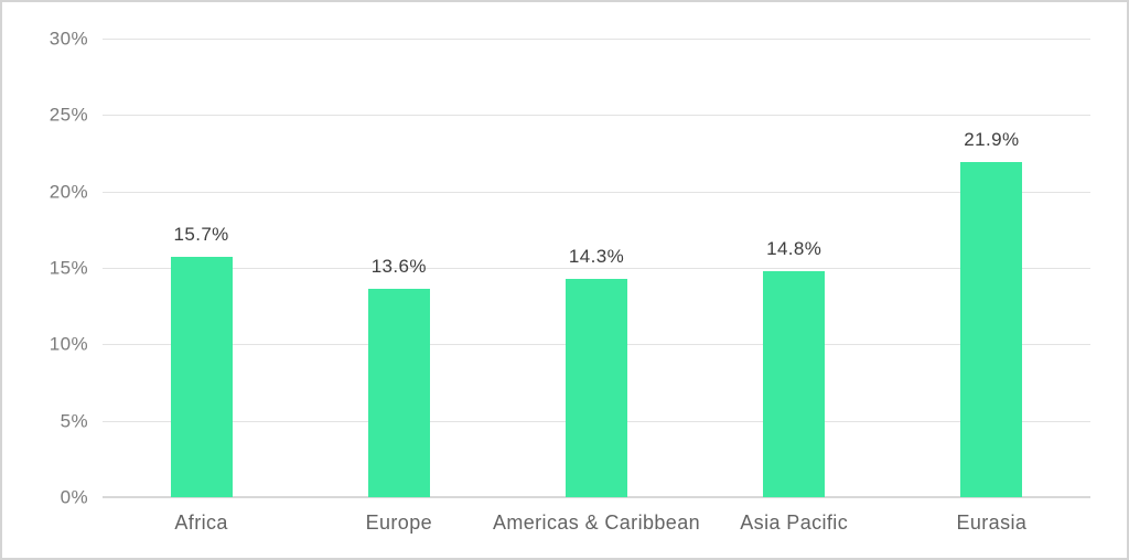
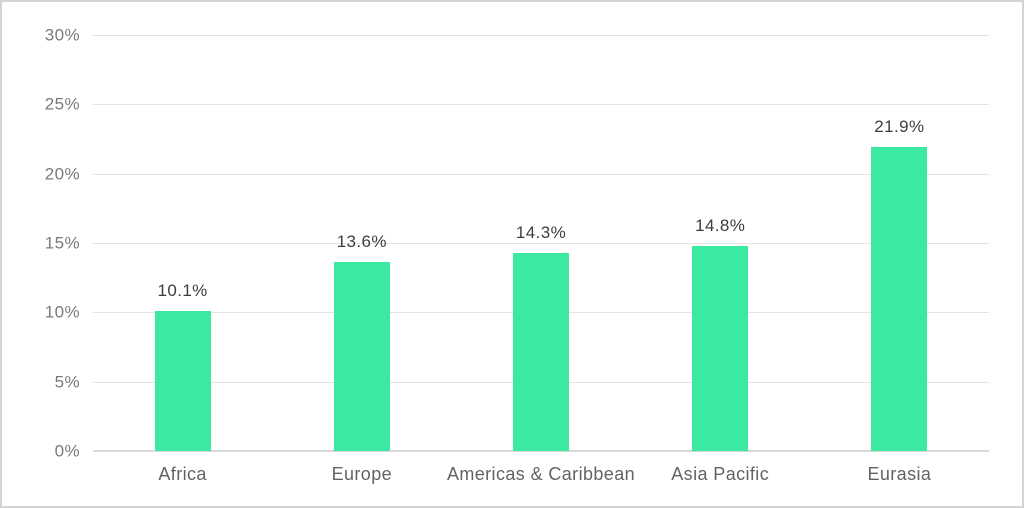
Africa: 15.7% -> 10.1%
